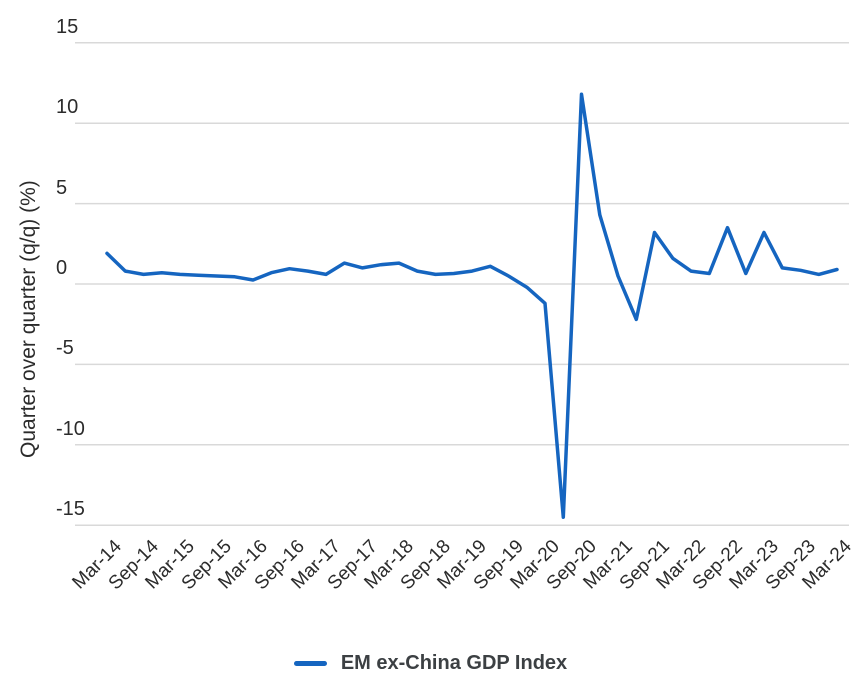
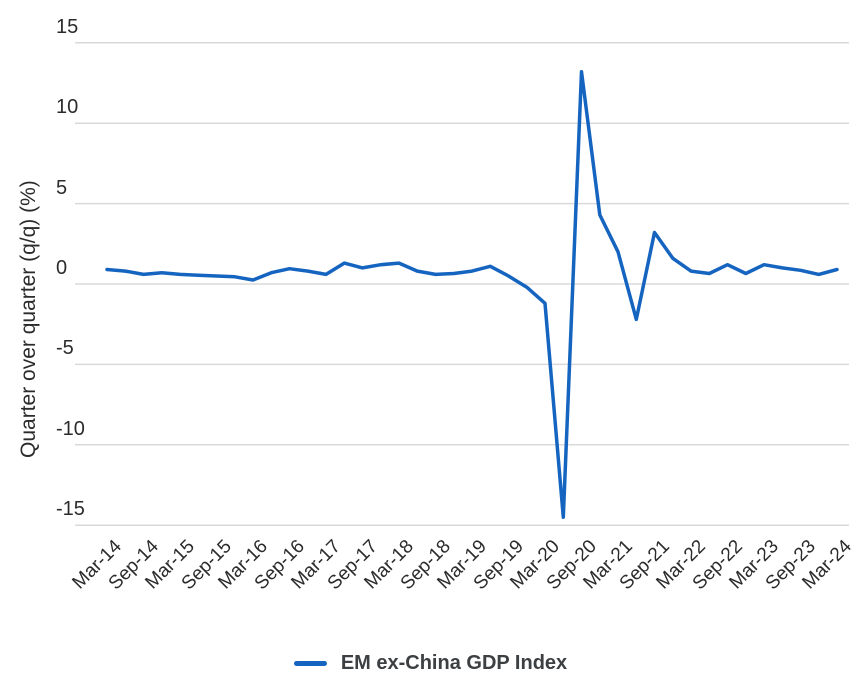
Mar-14: 1.9 -> 0.9
Sep-20: 11.8 -> 13.2
Mar-21: 0.5 -> 2.0
Sep-22: 3.5 -> 1.2
Mar-23: 3.2 -> 1.2
